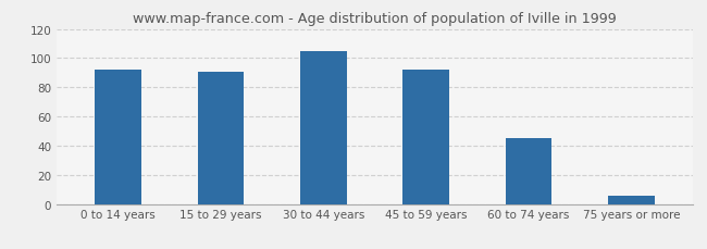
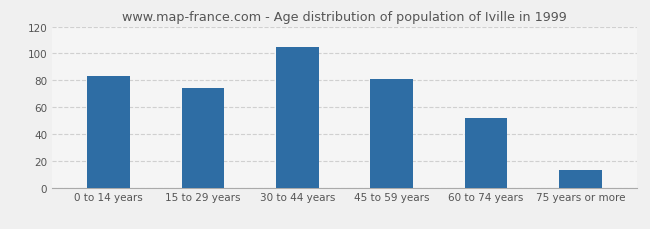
0 to 14 years: 92 -> 83
15 to 29 years: 91 -> 74
45 to 59 years: 92 -> 81
60 to 74 years: 45 -> 52
75 years or more: 6 -> 13
